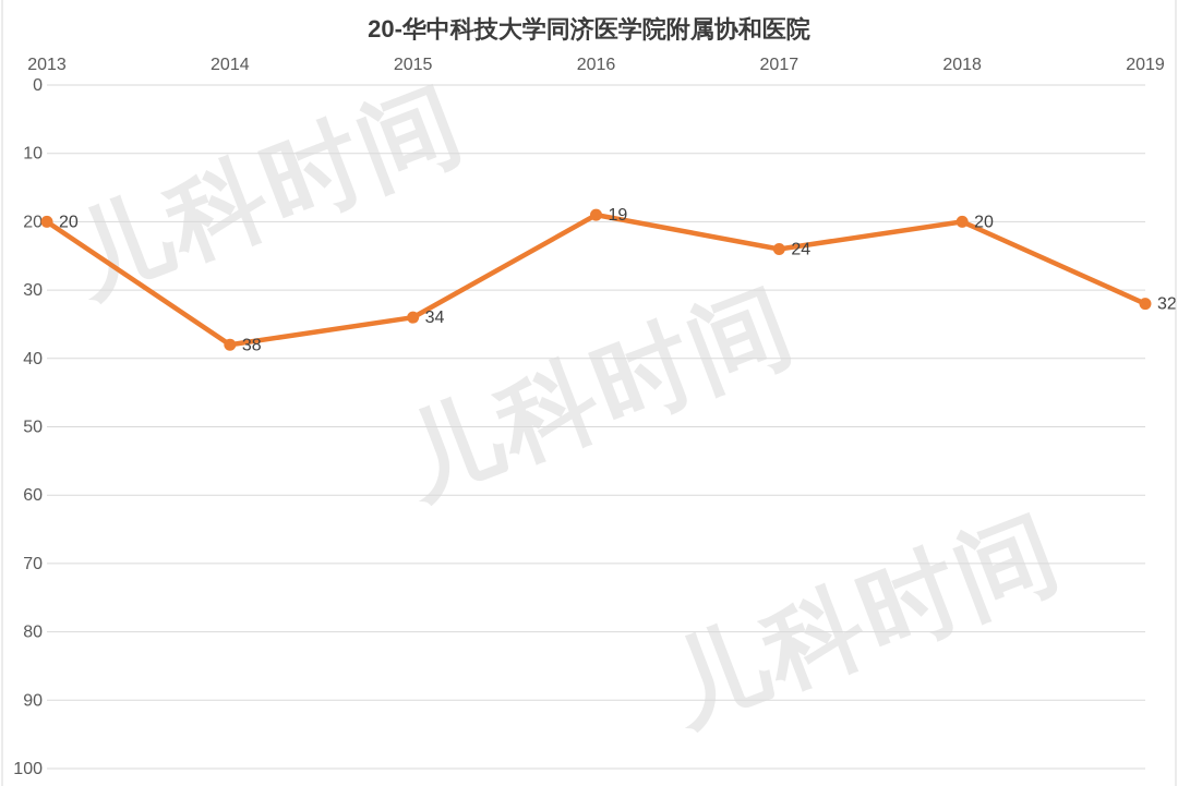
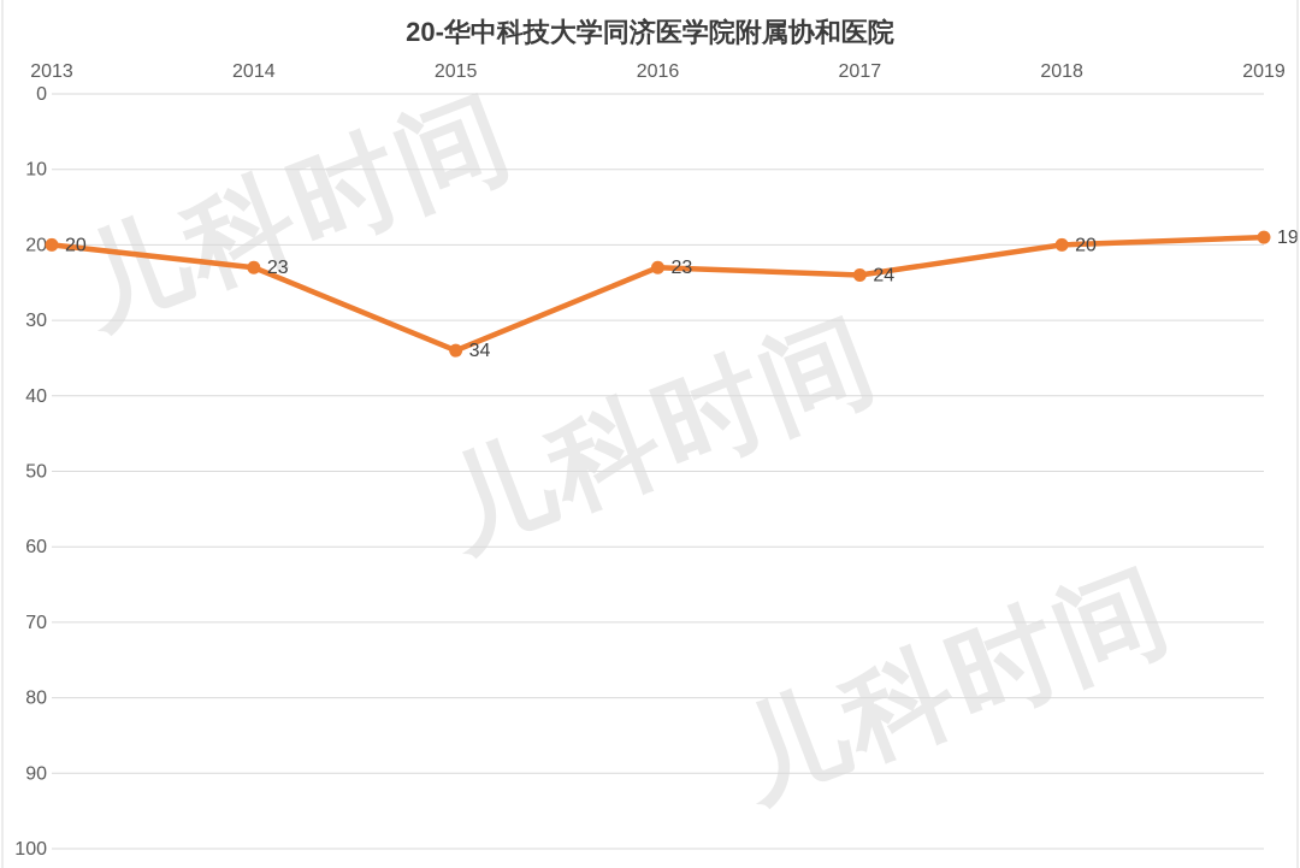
2014: 38 -> 23
2016: 19 -> 23
2019: 32 -> 19
